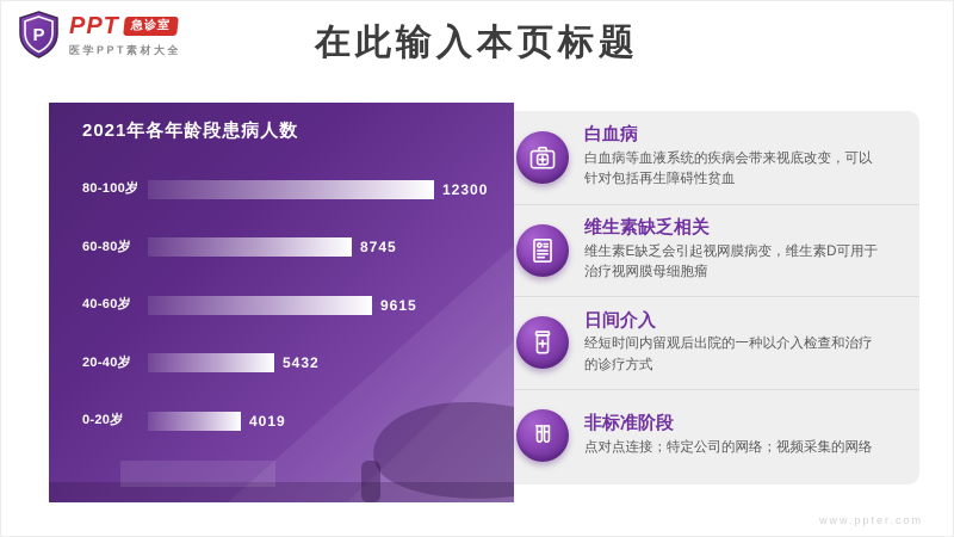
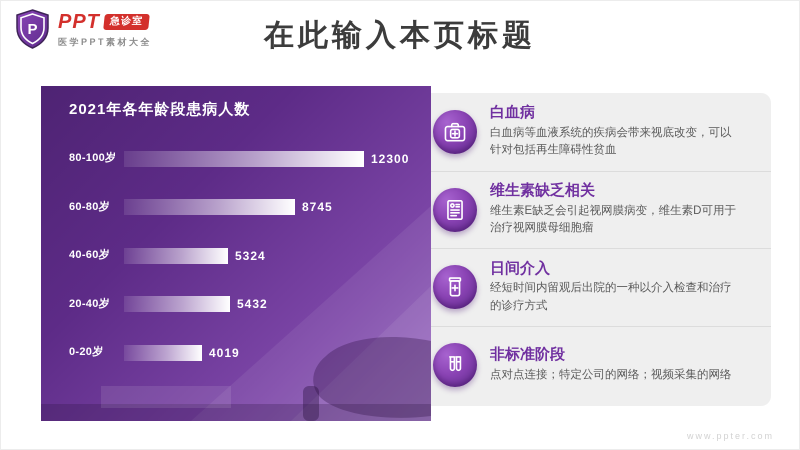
40-60岁: 9615 -> 5324
